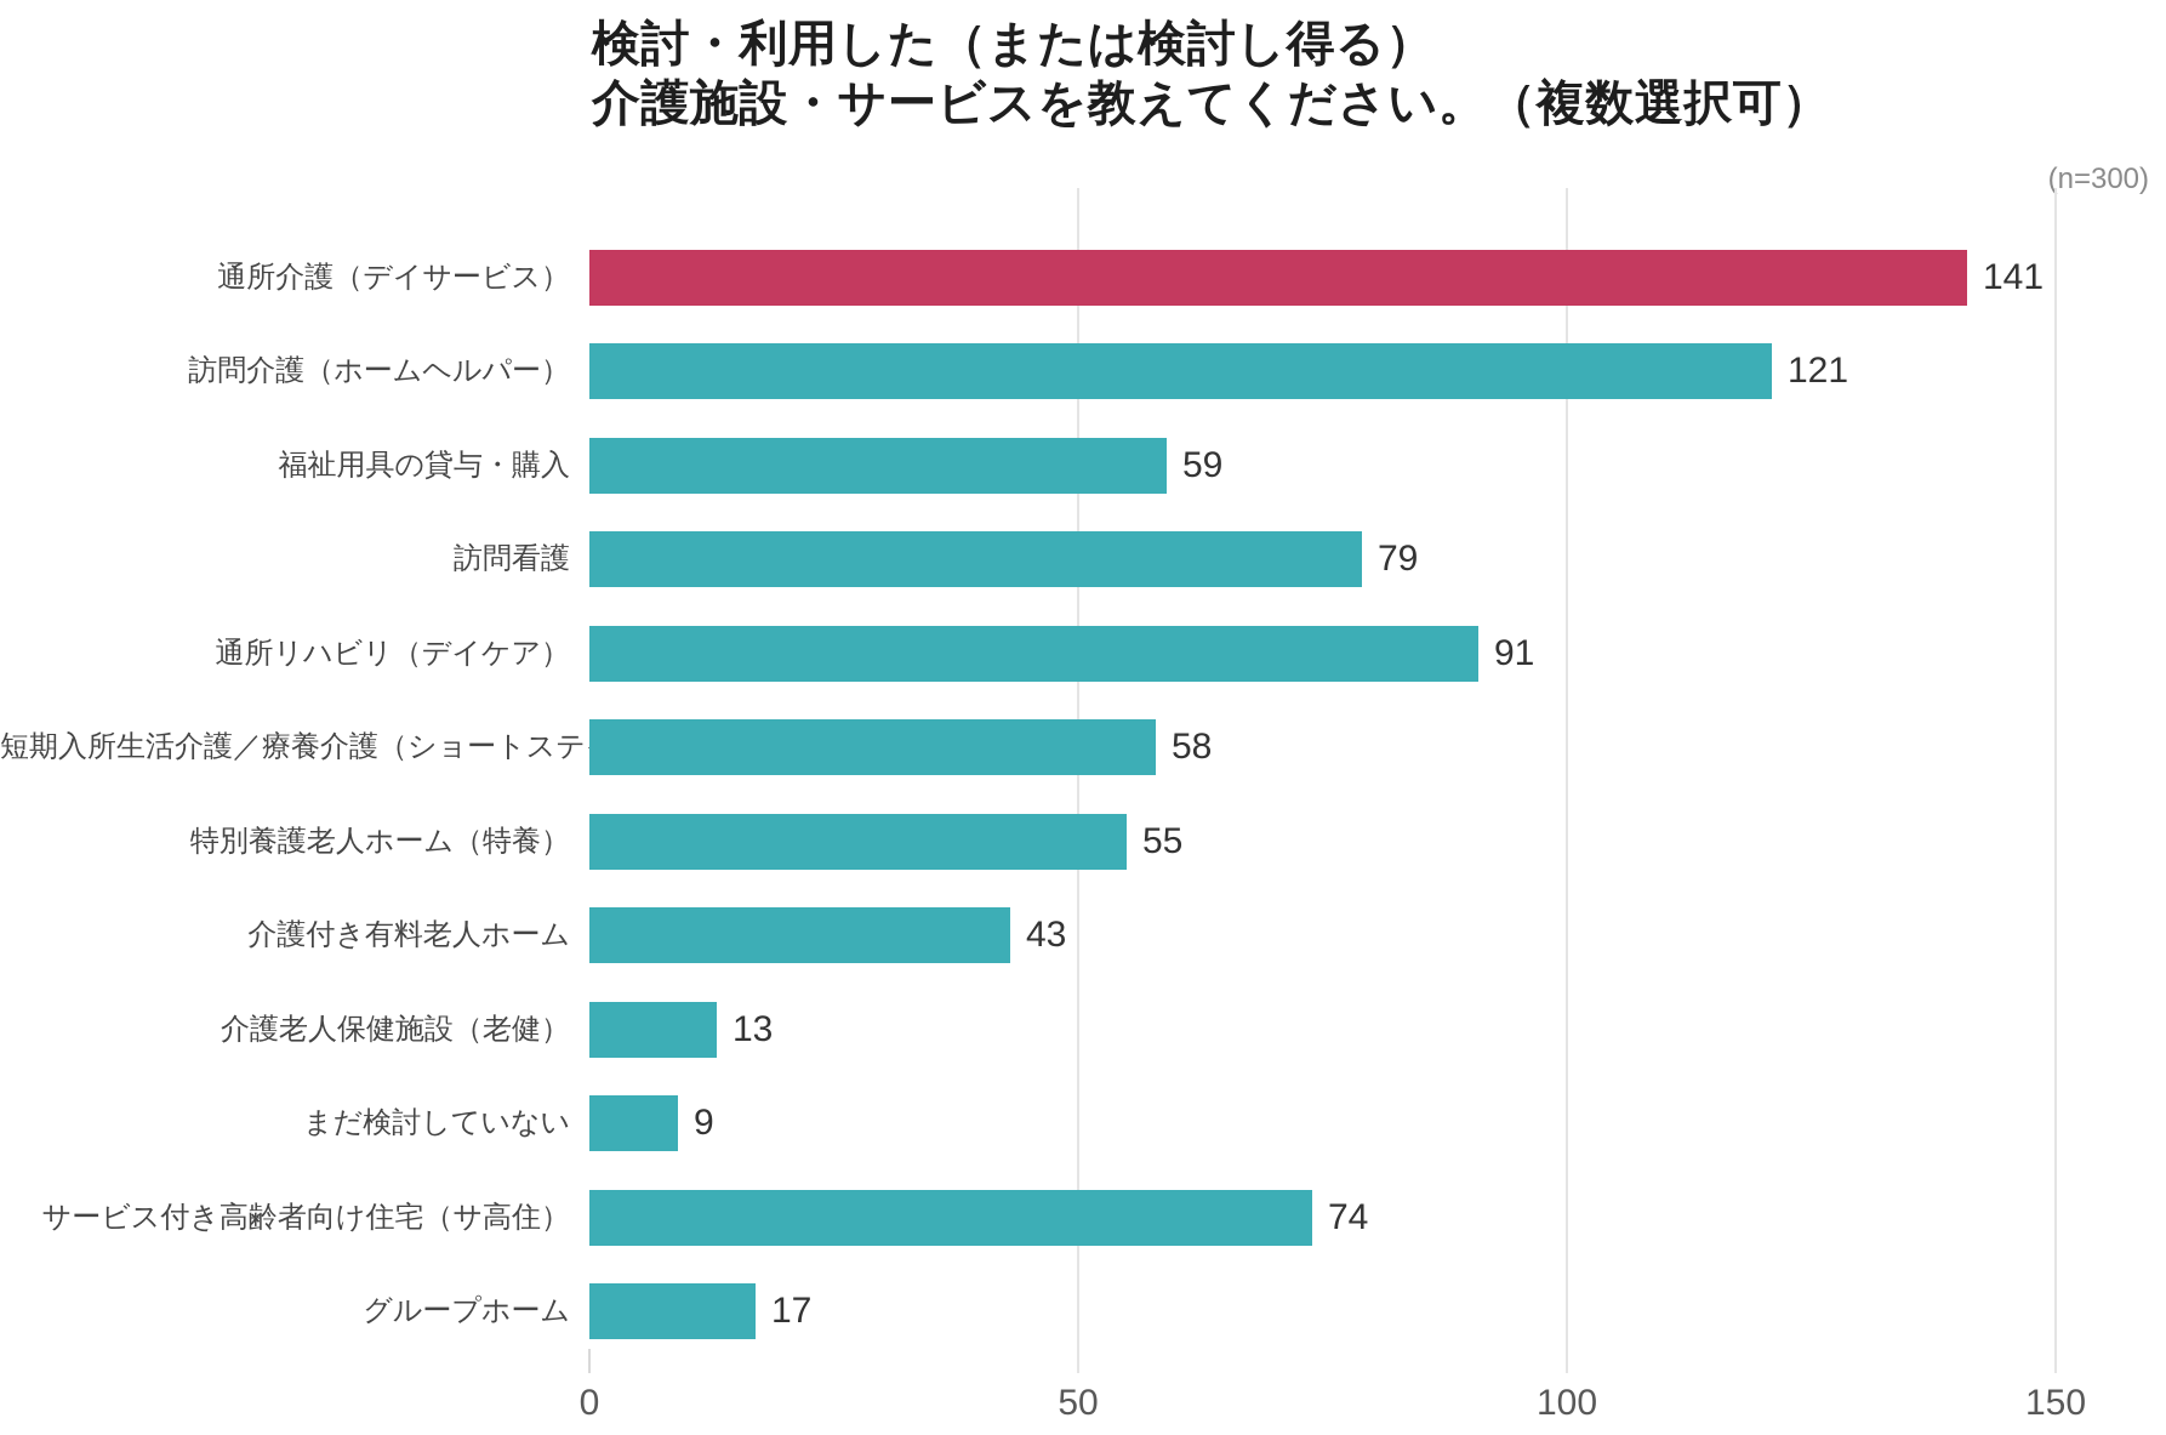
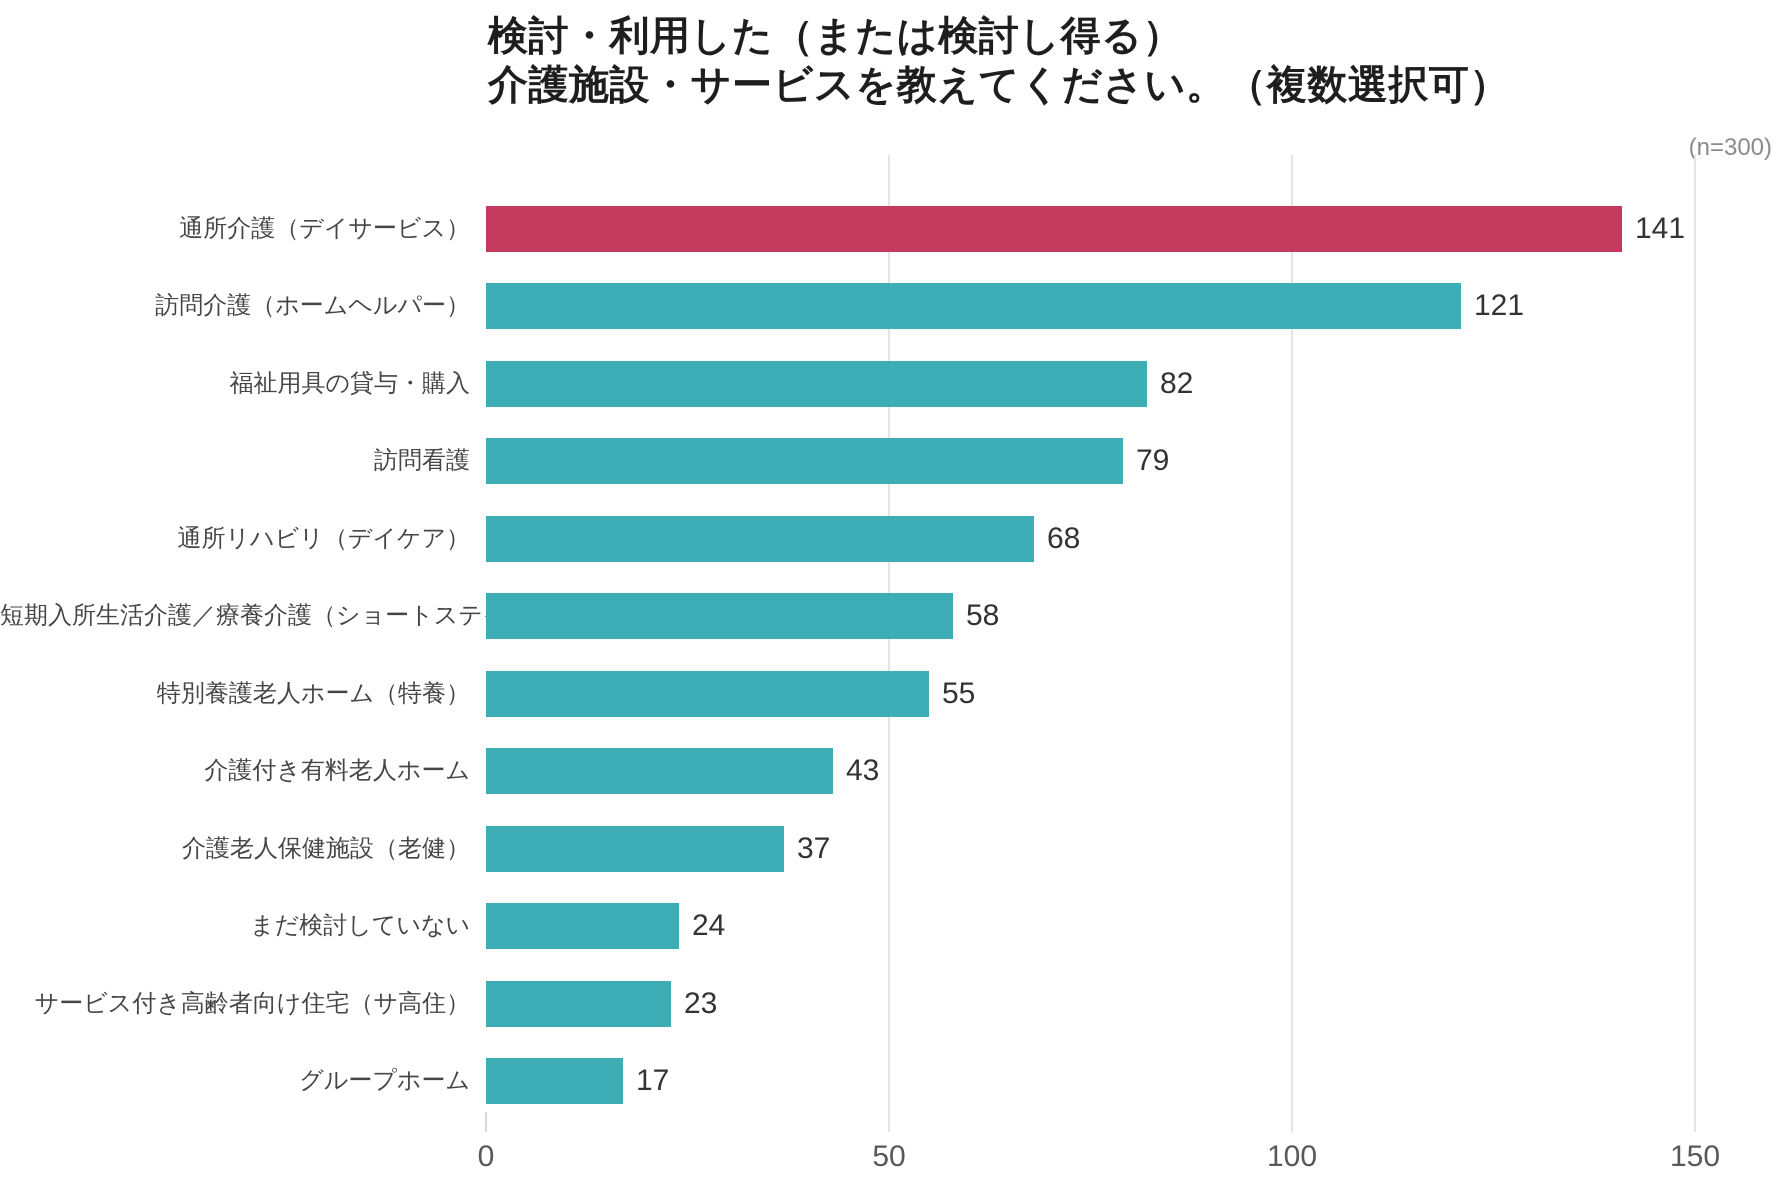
福祉用具の貸与・購入: 59 -> 82
通所リハビリ（デイケア）: 91 -> 68
介護老人保健施設（老健）: 13 -> 37
まだ検討していない: 9 -> 24
サービス付き高齢者向け住宅（サ高住）: 74 -> 23
